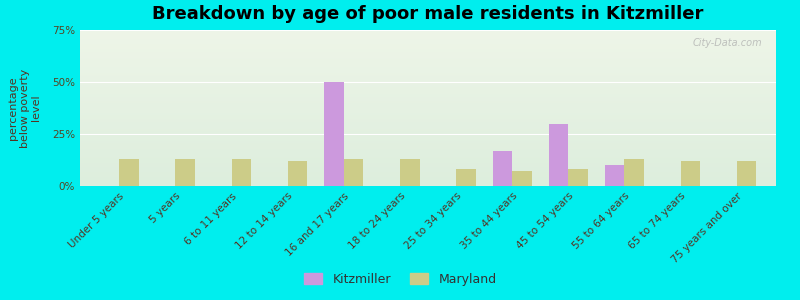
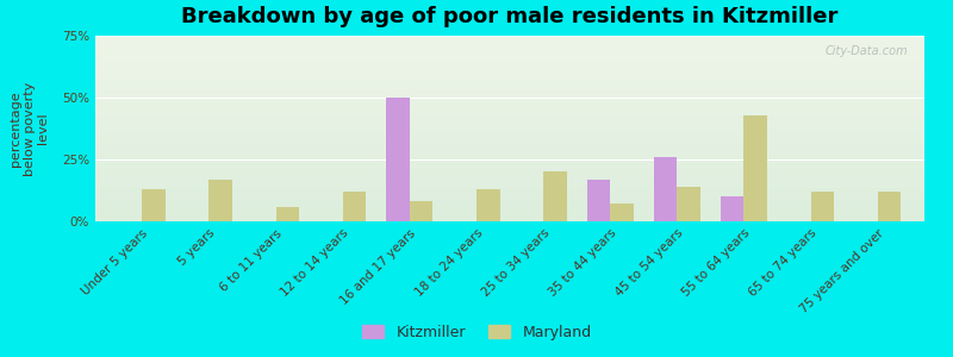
Maryland/5 years: 13% -> 17%
Maryland/6 to 11 years: 13% -> 6%
Maryland/16 and 17 years: 13% -> 8%
Maryland/25 to 34 years: 8% -> 20%
Kitzmiller/45 to 54 years: 30% -> 26%
Maryland/45 to 54 years: 8% -> 14%
Maryland/55 to 64 years: 13% -> 43%
